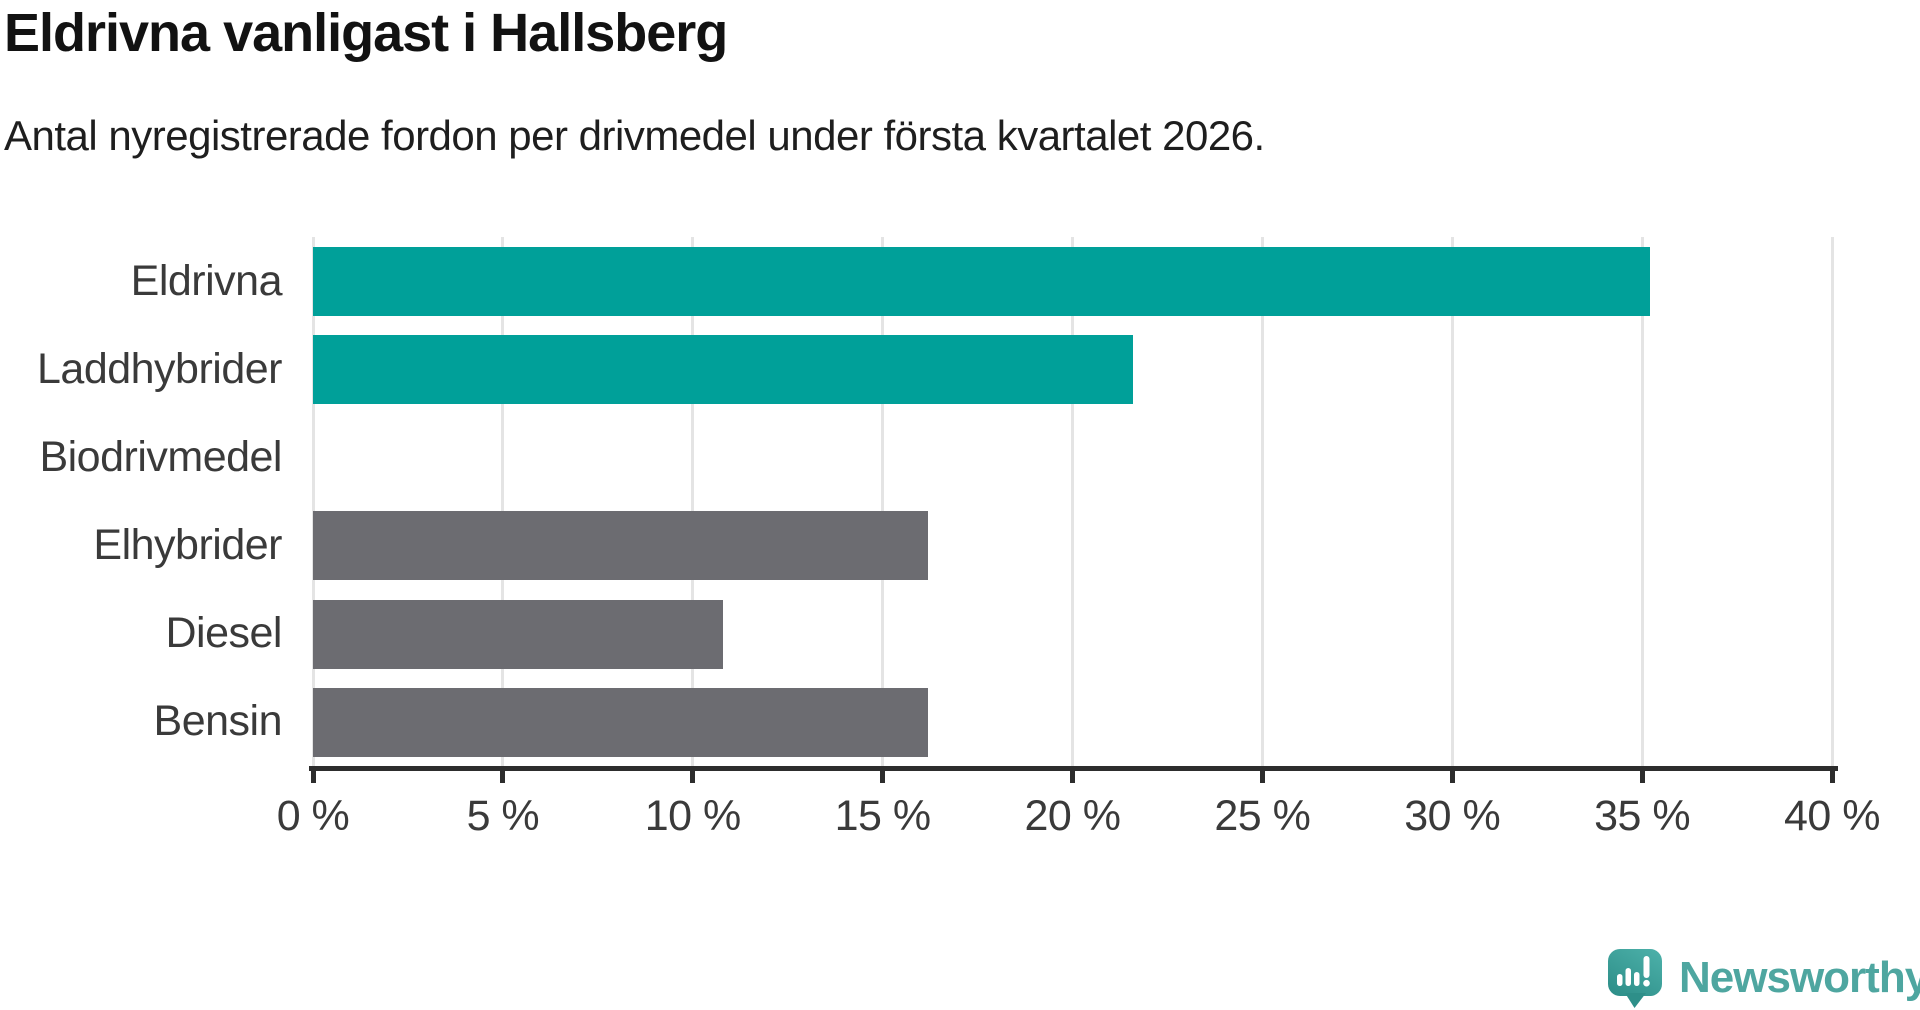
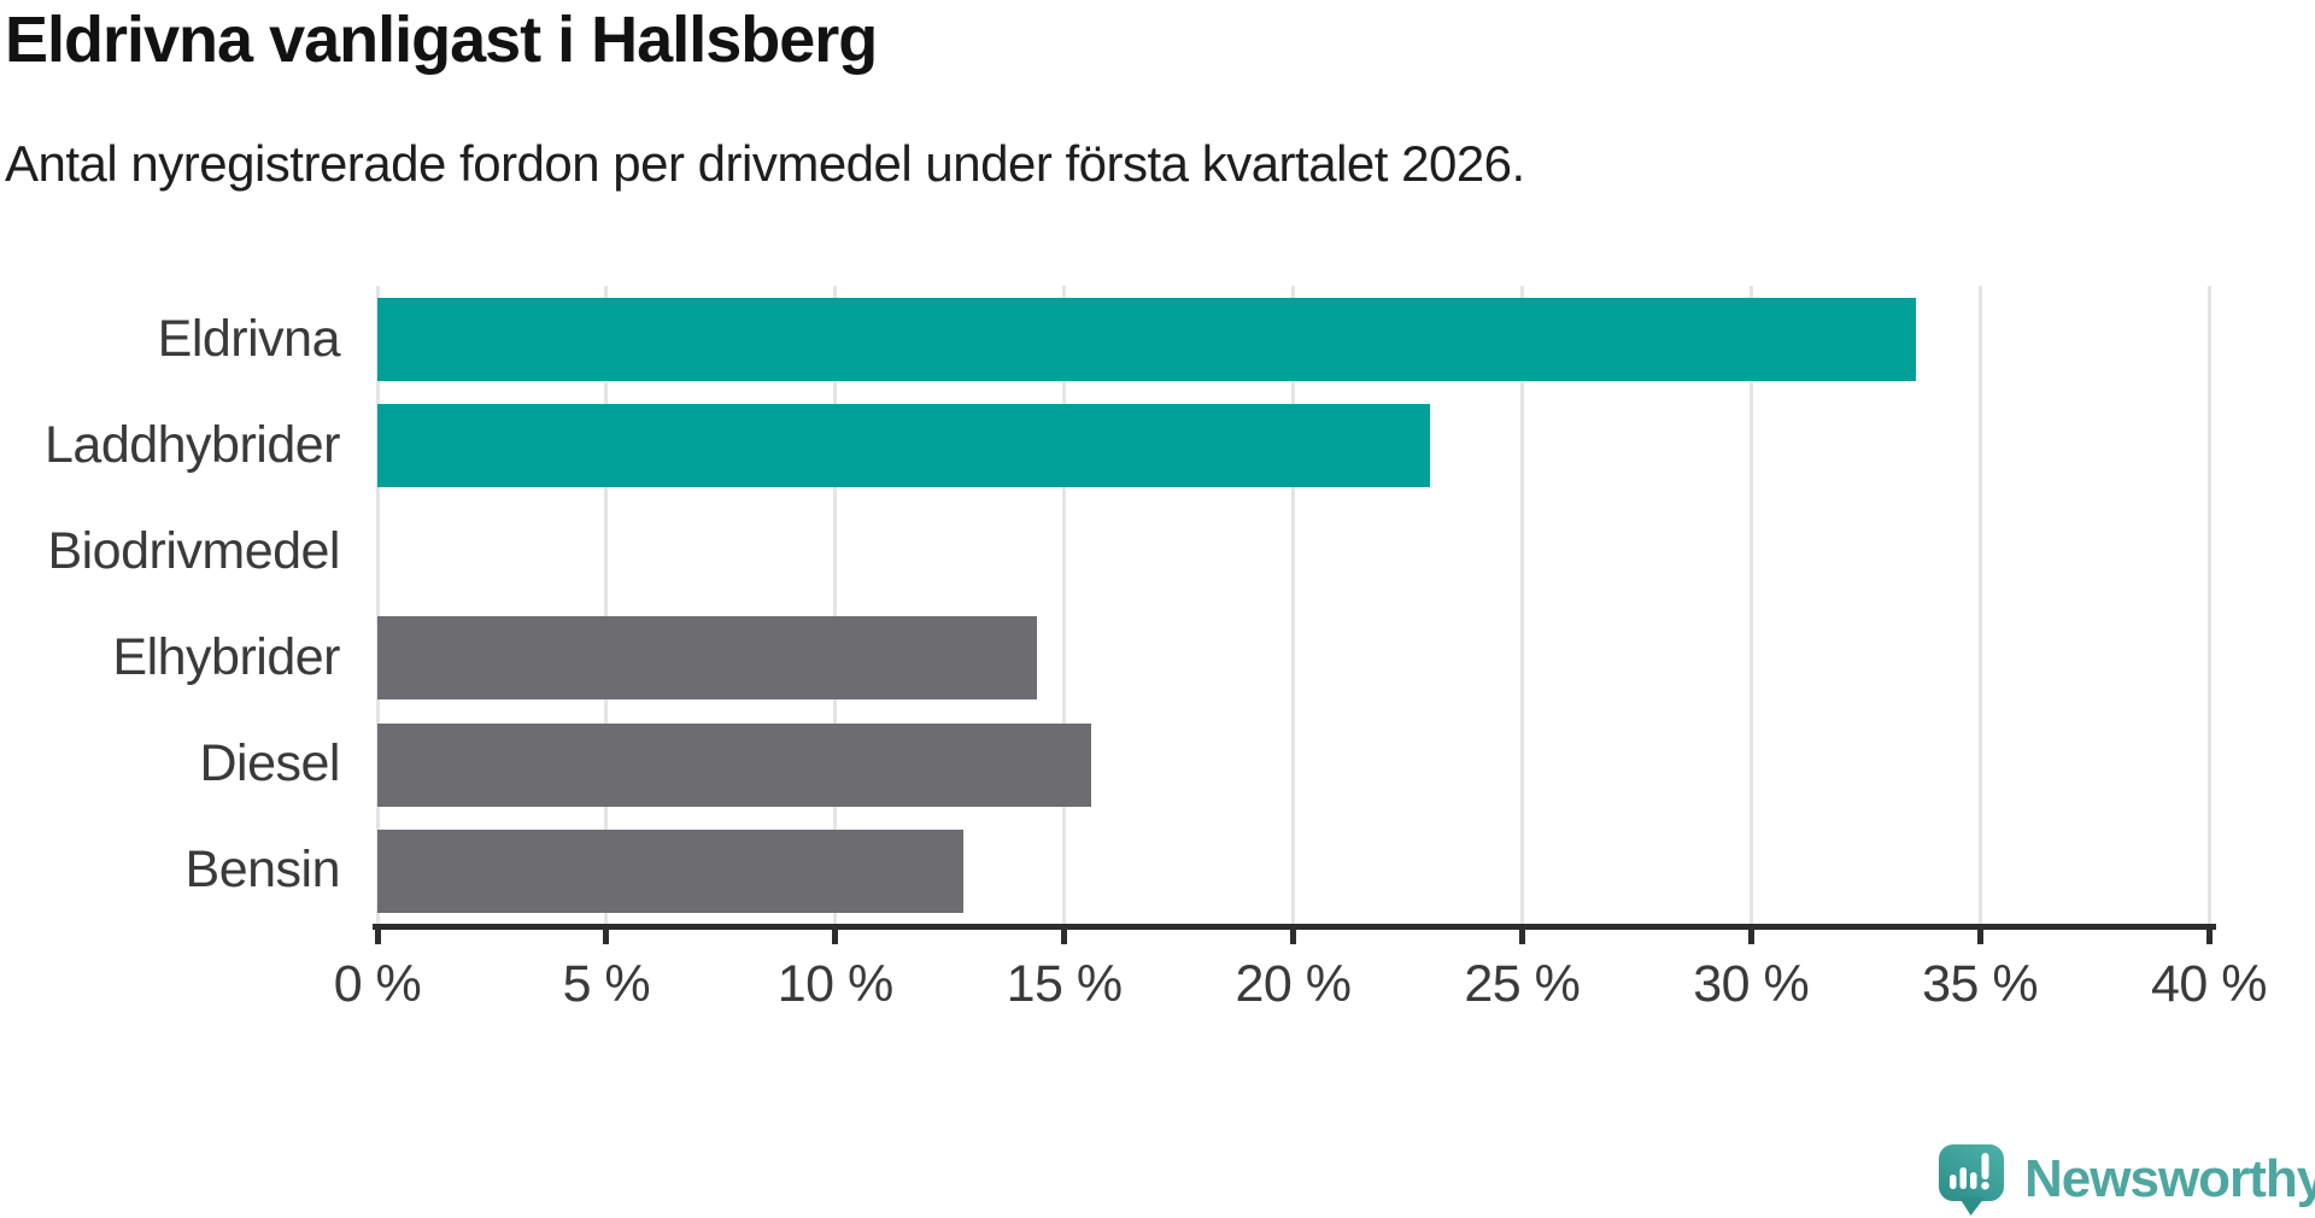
Eldrivna: 35.2% -> 33.6%
Laddhybrider: 21.6% -> 23.0%
Elhybrider: 16.2% -> 14.4%
Diesel: 10.8% -> 15.6%
Bensin: 16.2% -> 12.8%
